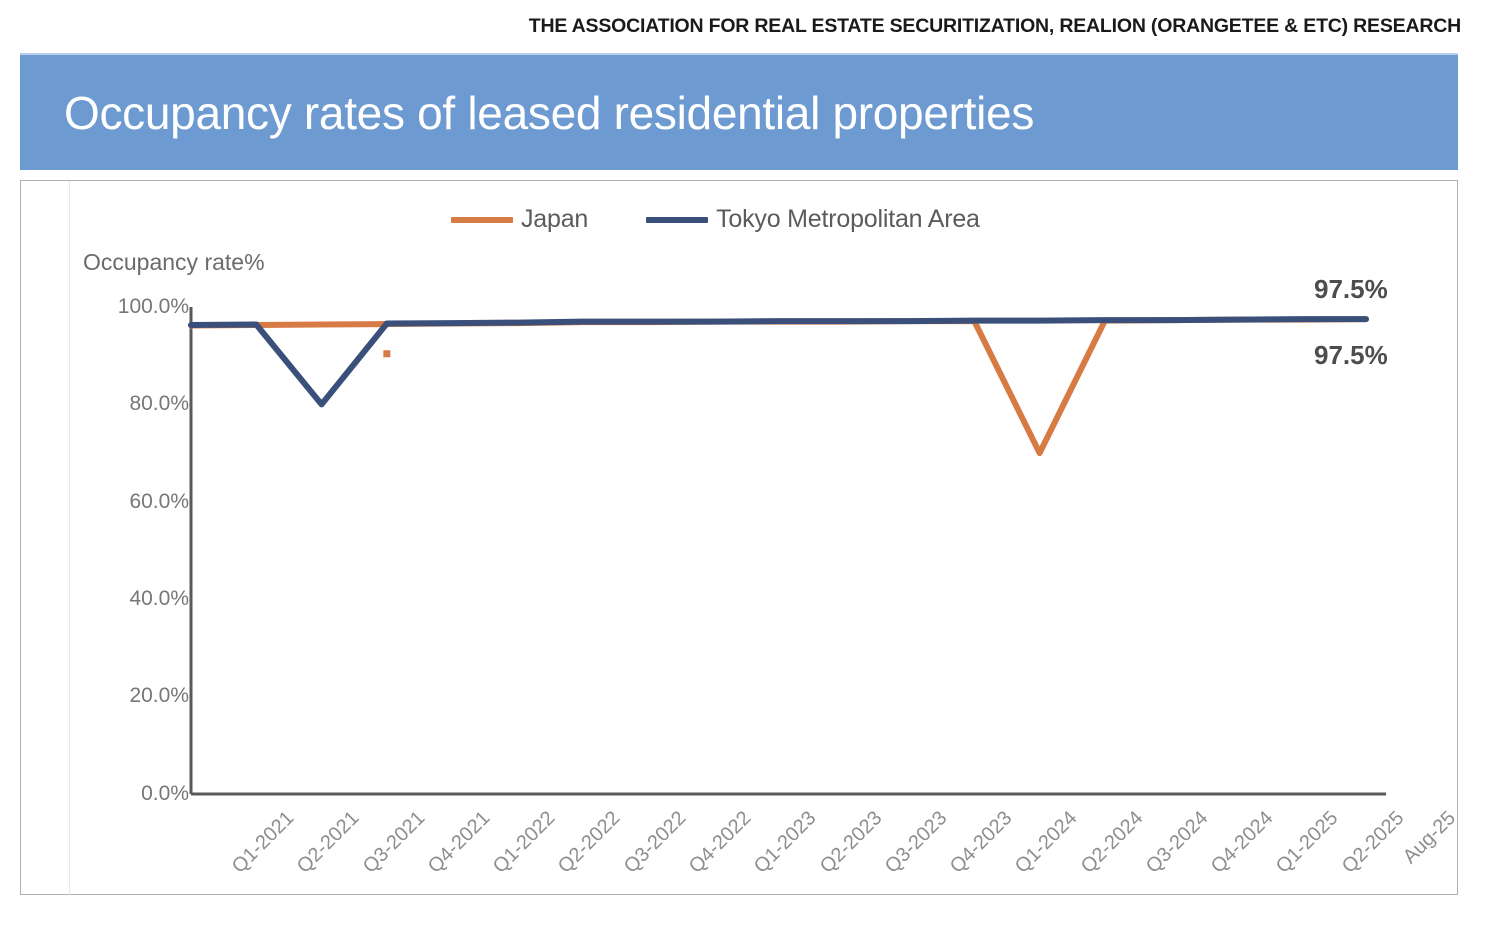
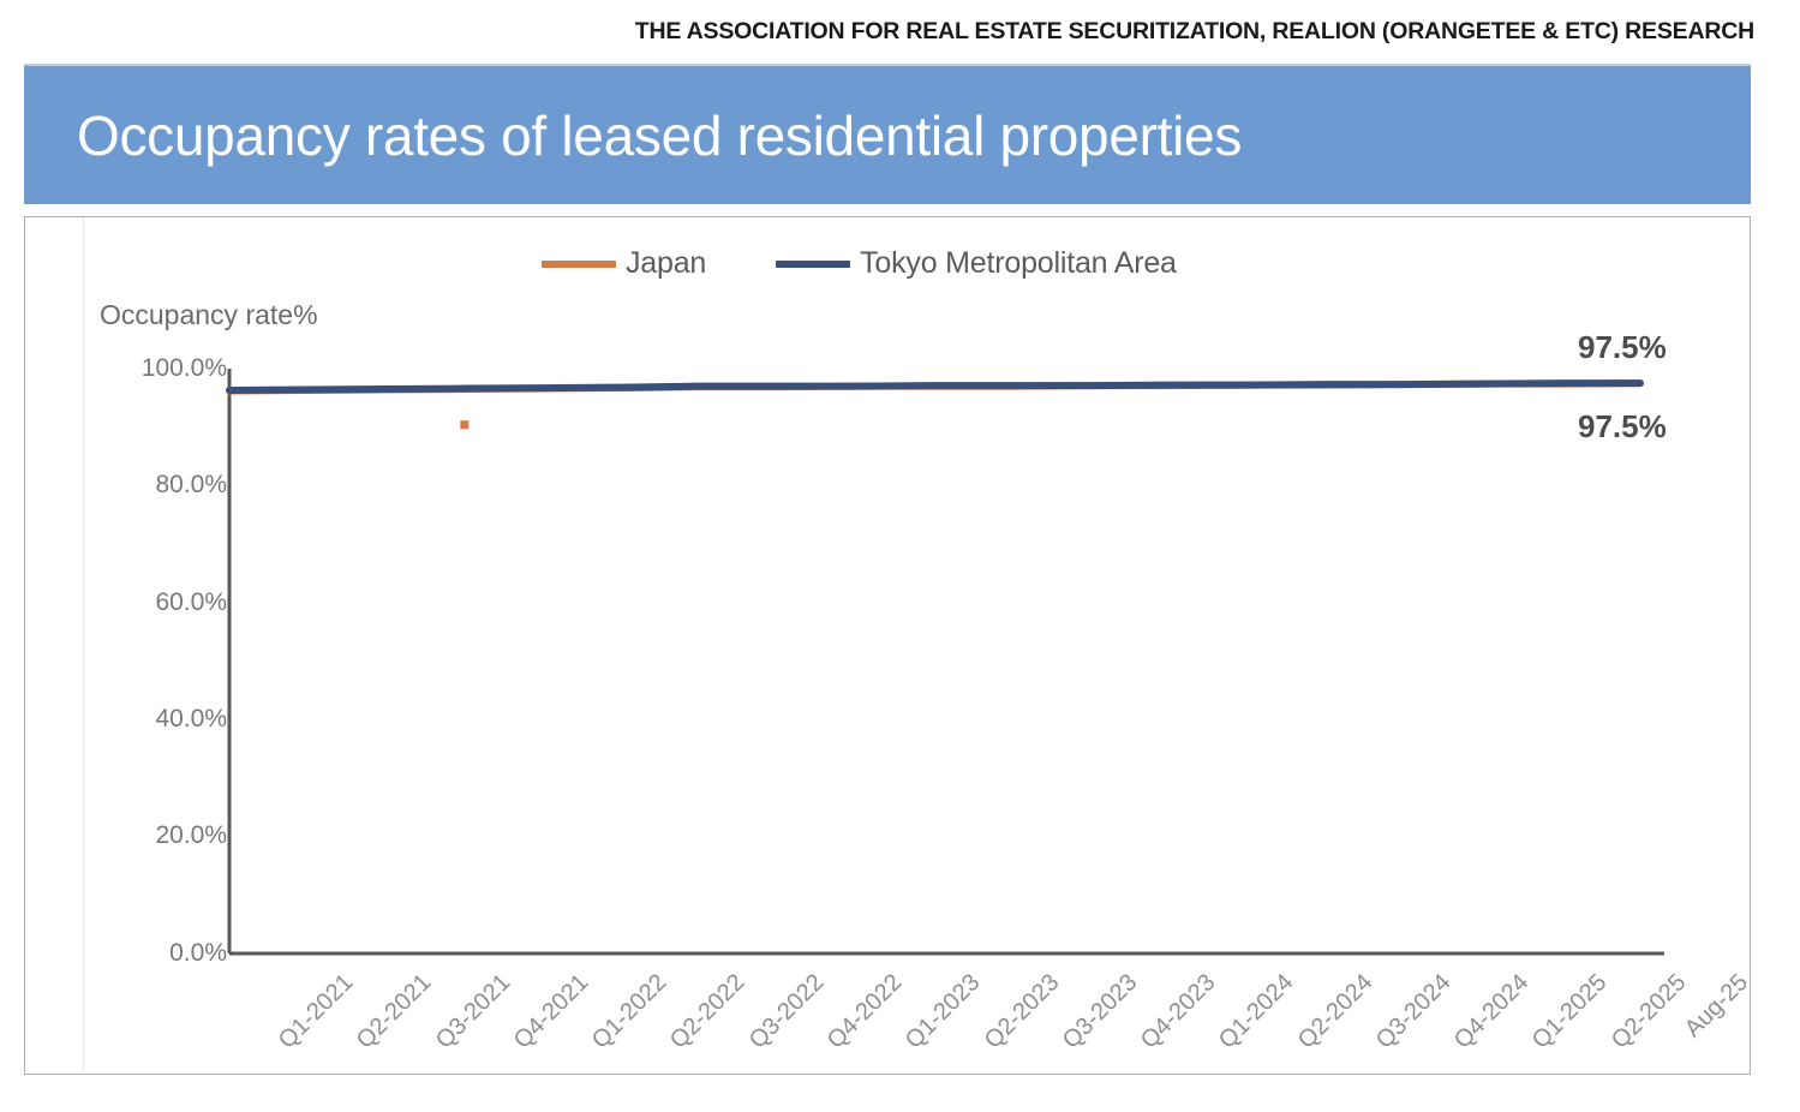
Tokyo Metropolitan Area/Q3-2021: 80% -> 96%
Japan/Q2-2024: 70% -> 97%
